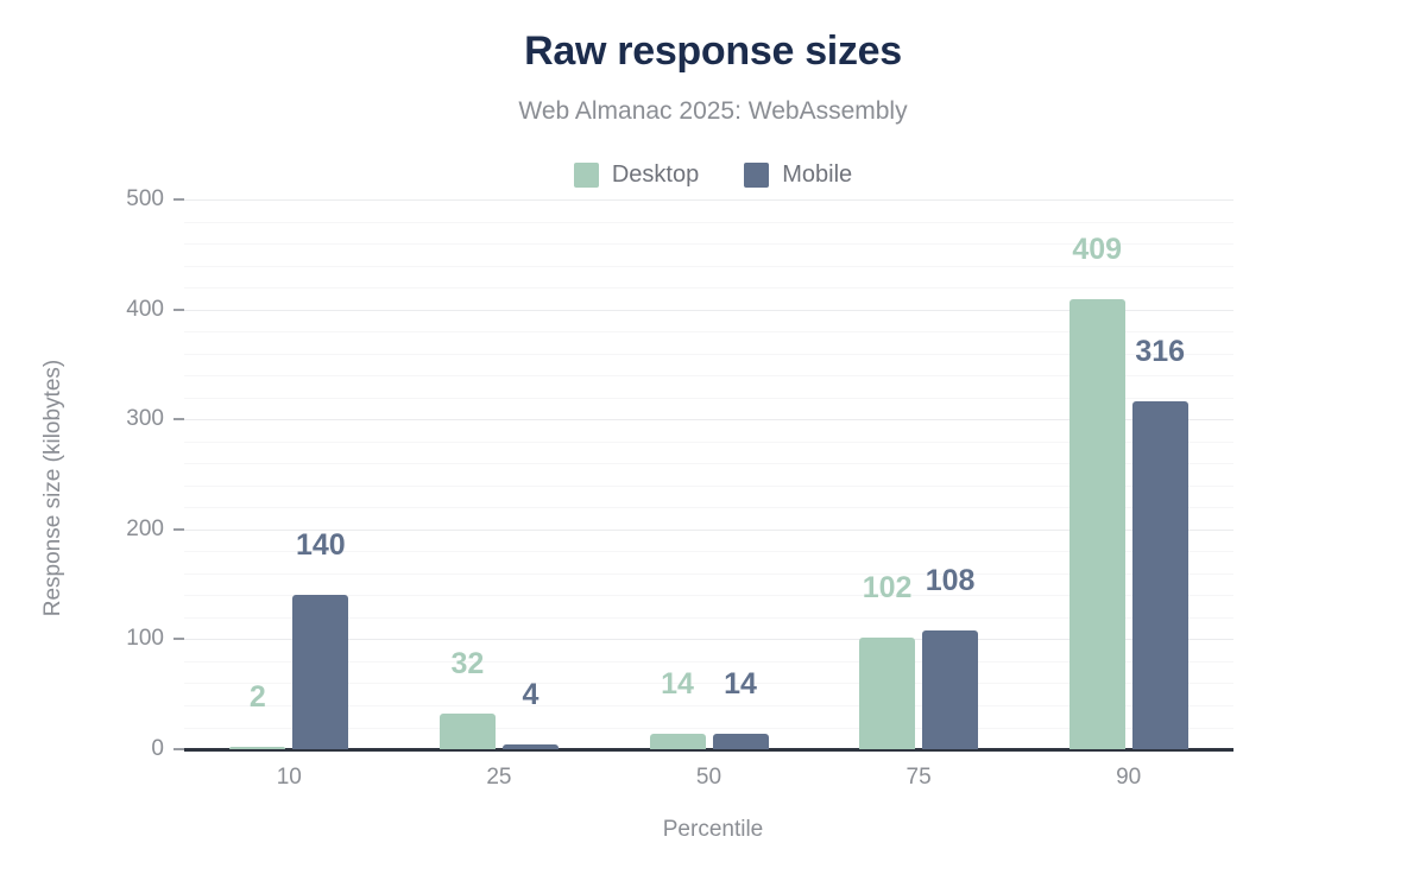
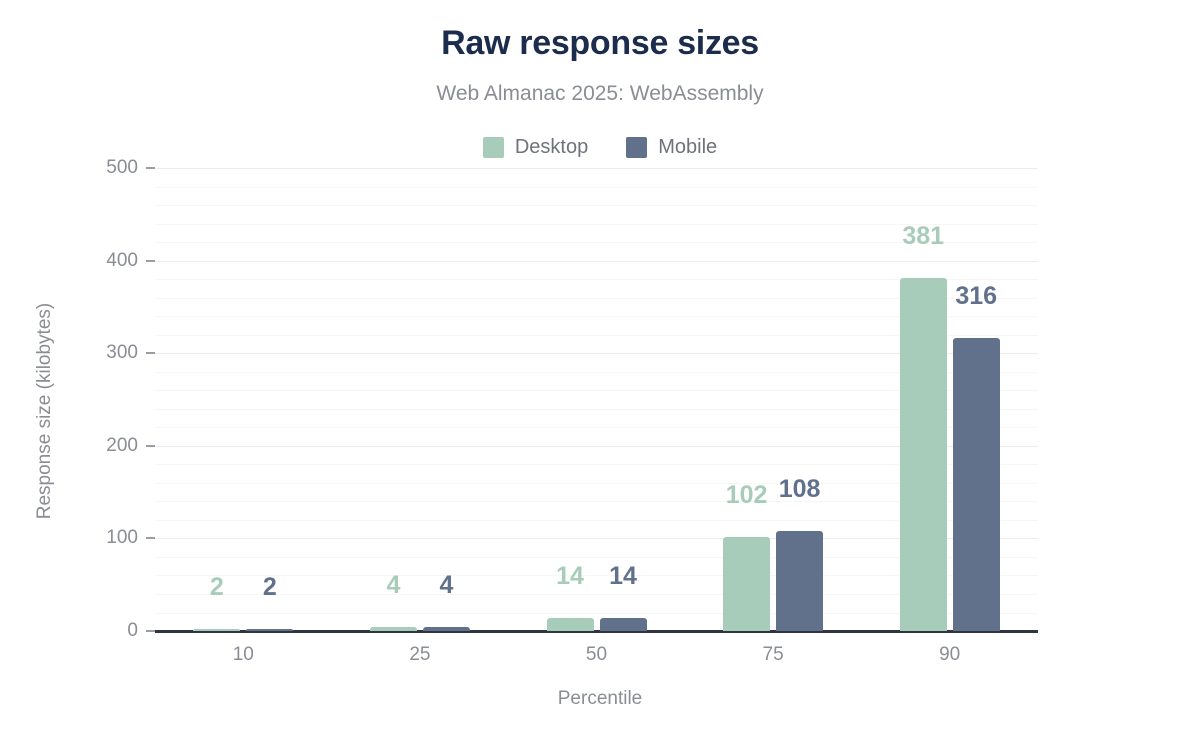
Mobile/10: 140 -> 2
Desktop/25: 32 -> 4
Desktop/90: 409 -> 381
